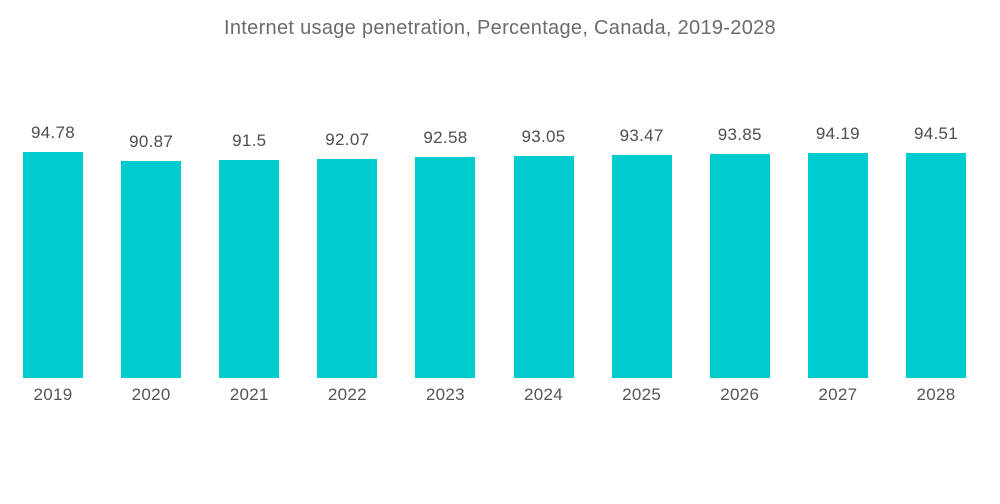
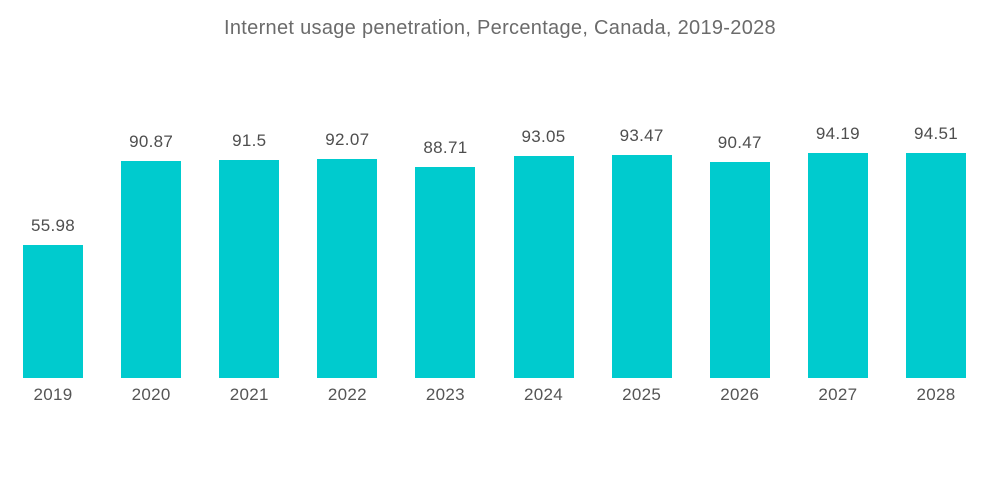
2019: 94.78 -> 55.98
2023: 92.58 -> 88.71
2026: 93.85 -> 90.47
